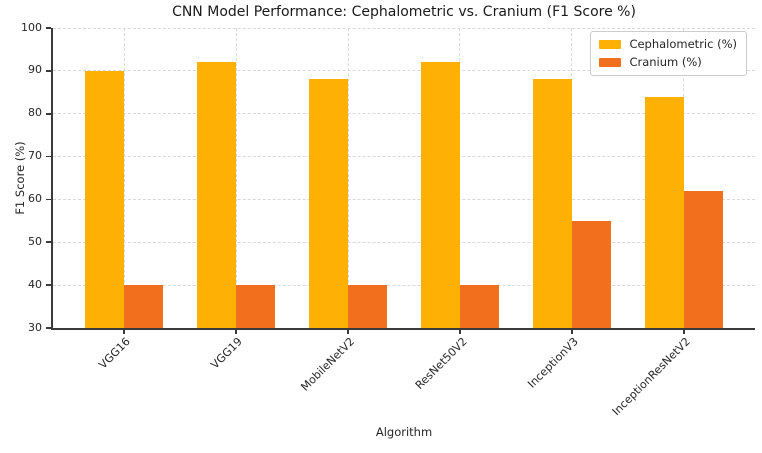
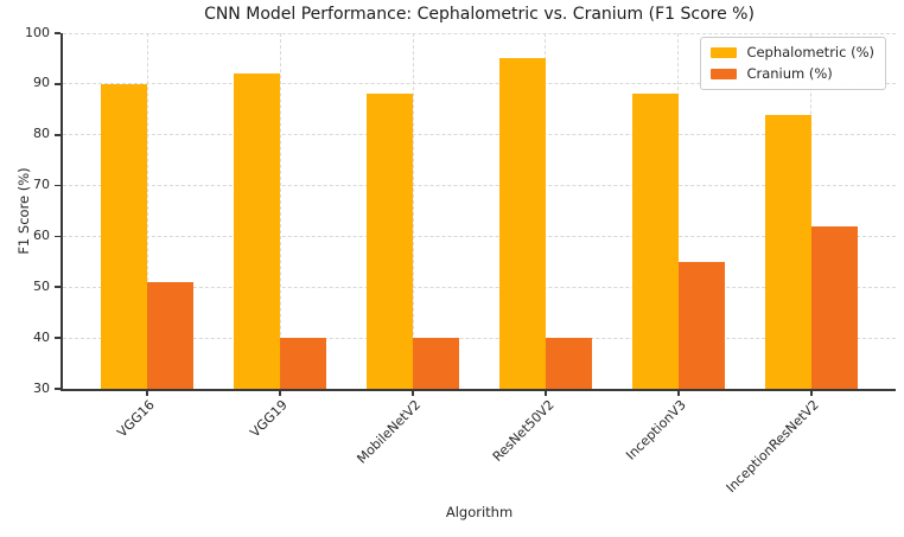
Cranium (%)/VGG16: 40 -> 51
Cephalometric (%)/ResNet50V2: 92 -> 95
